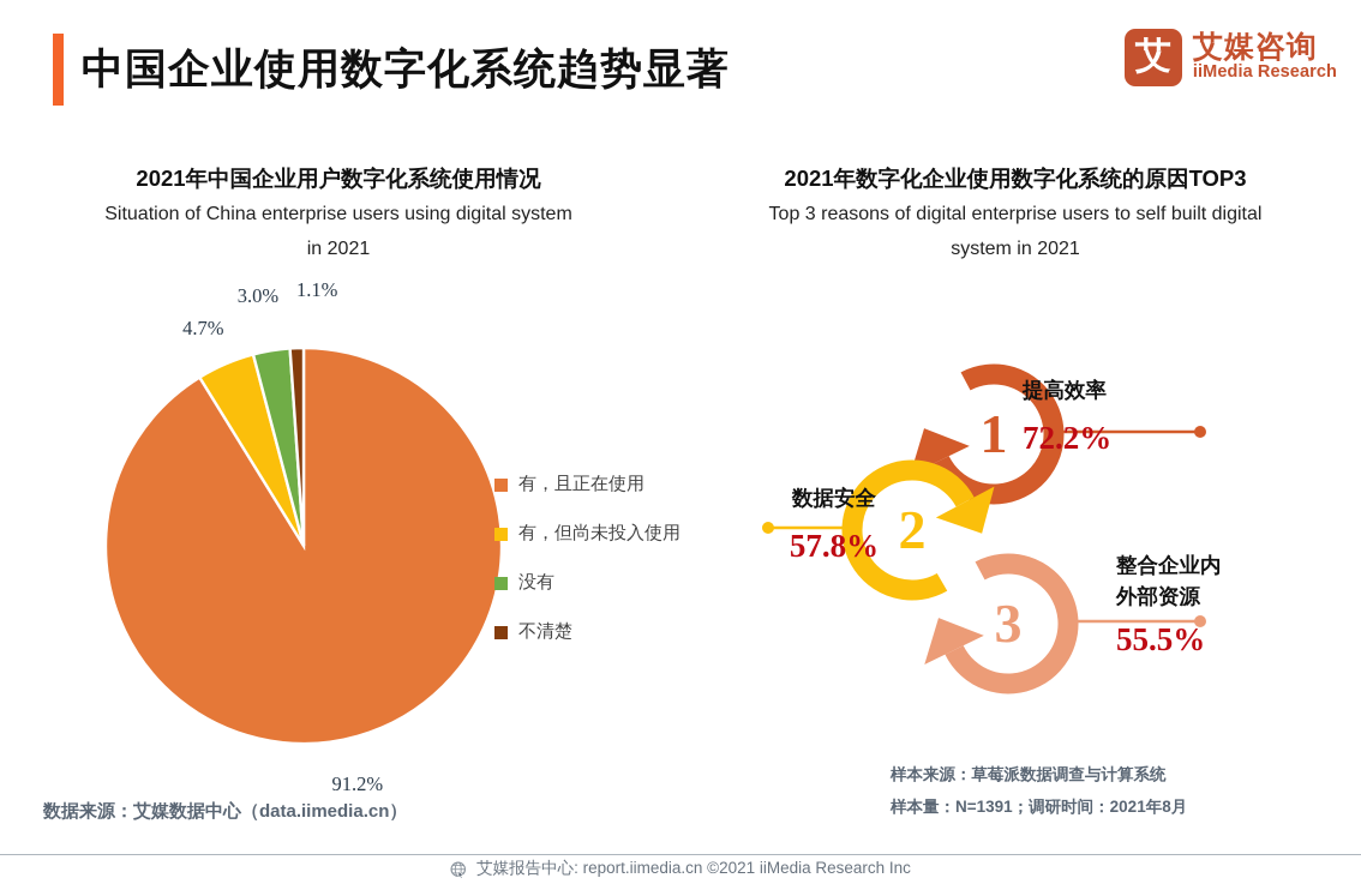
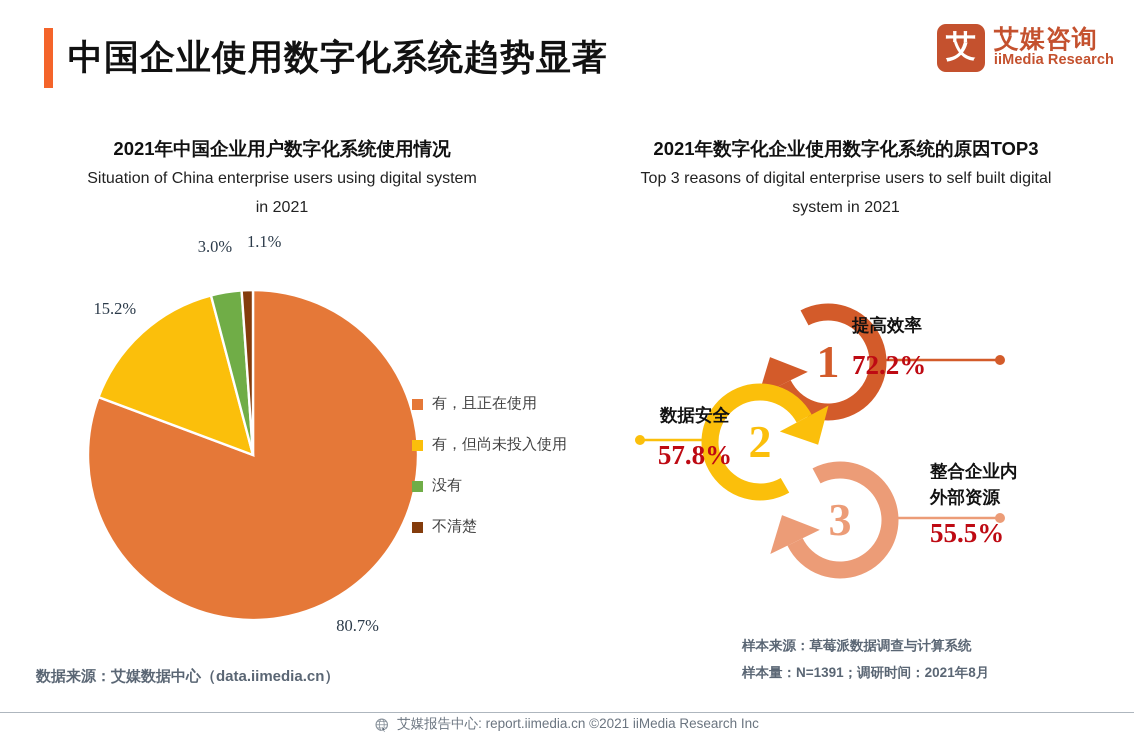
2021年中国企业用户数字化系统使用情况/有，且正在使用: 91.2% -> 80.7%
2021年中国企业用户数字化系统使用情况/有，但尚未投入使用: 4.7% -> 15.2%
